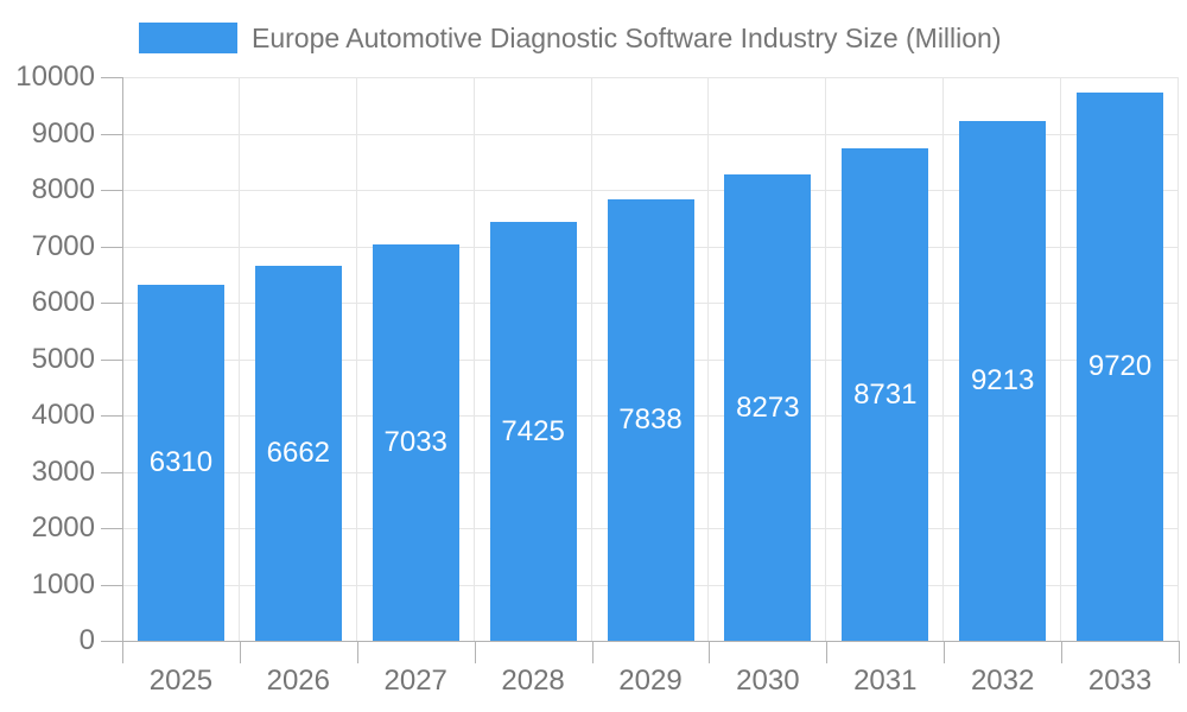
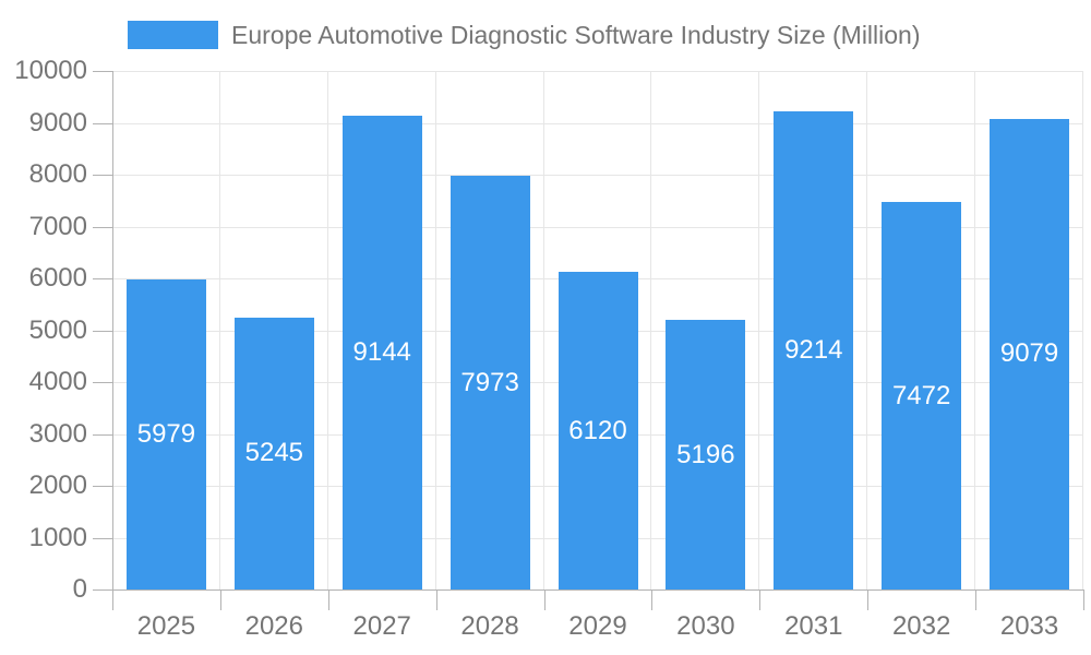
2025: 6310 -> 5979
2026: 6662 -> 5245
2027: 7033 -> 9144
2028: 7425 -> 7973
2029: 7838 -> 6120
2030: 8273 -> 5196
2031: 8731 -> 9214
2032: 9213 -> 7472
2033: 9720 -> 9079
